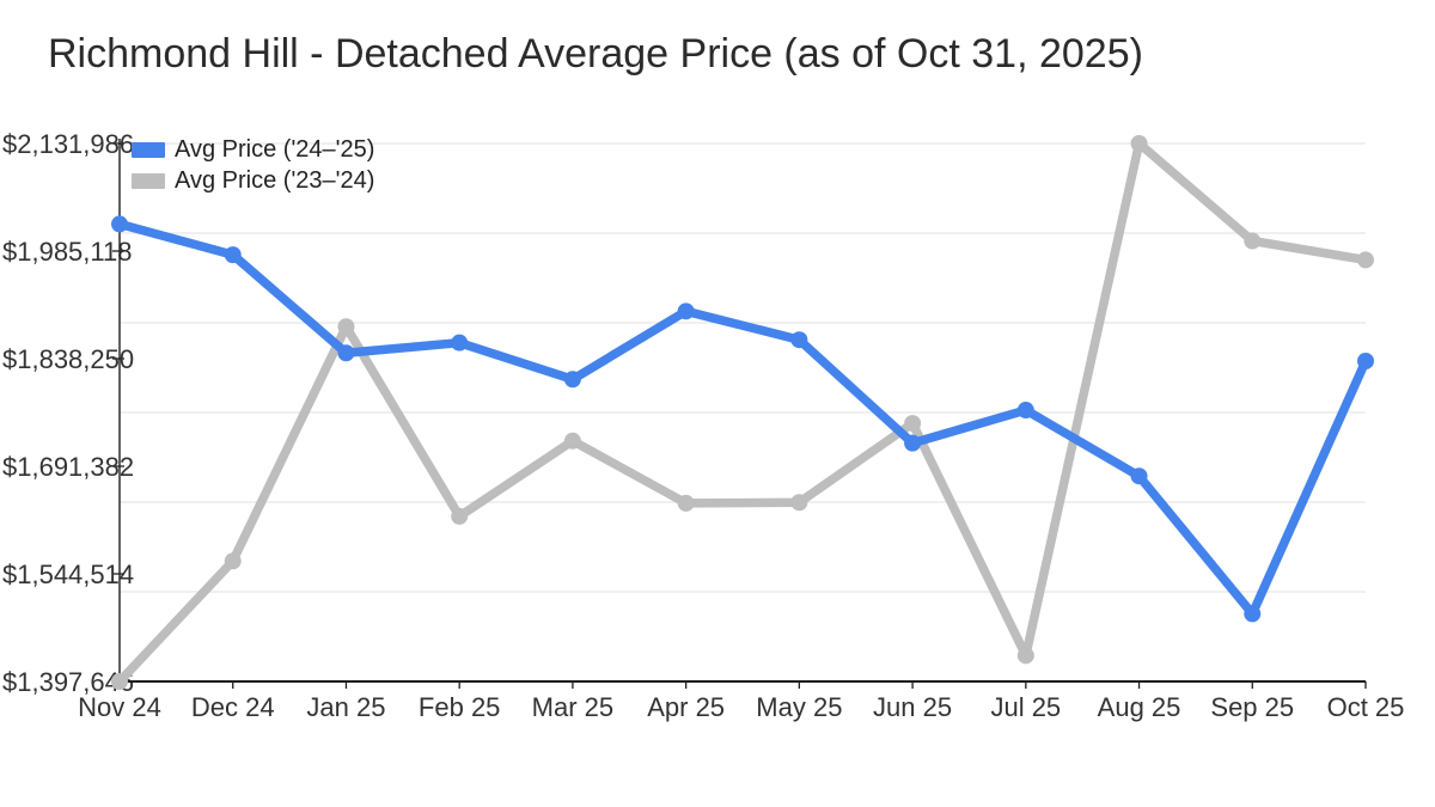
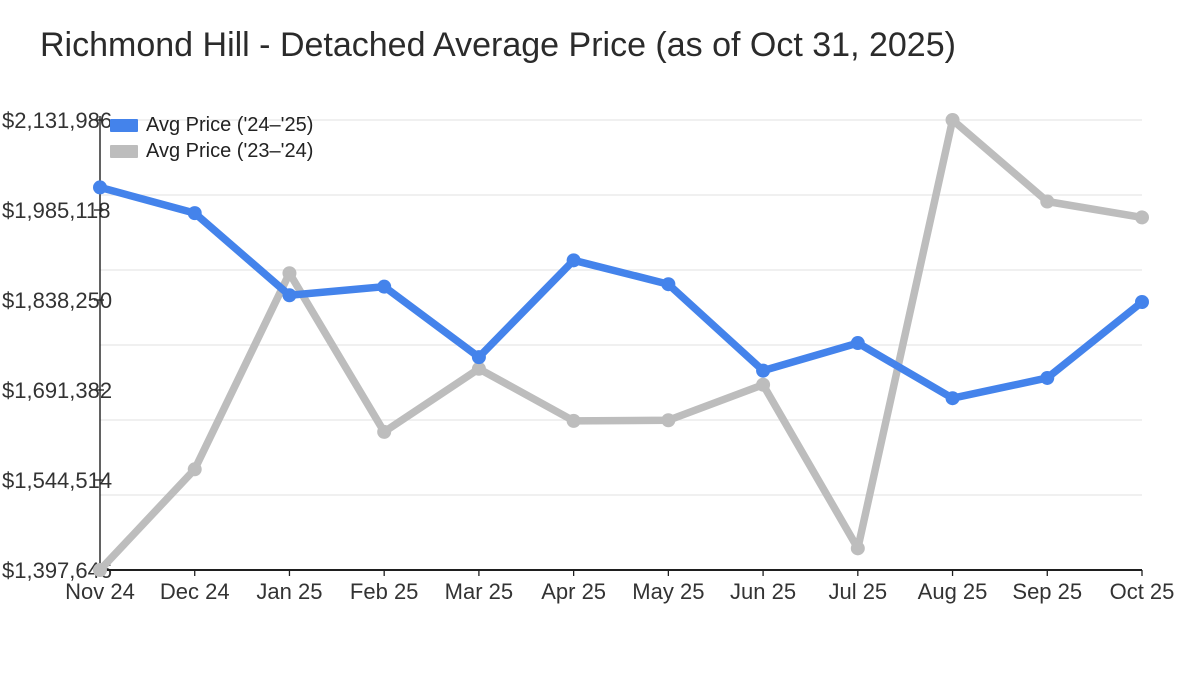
Avg Price ('24–'25)/Mar 25: $1810000 -> $1740000
Avg Price ('23–'24)/Jun 25: $1750000 -> $1700000
Avg Price ('24–'25)/Sep 25: $1490000 -> $1710000
